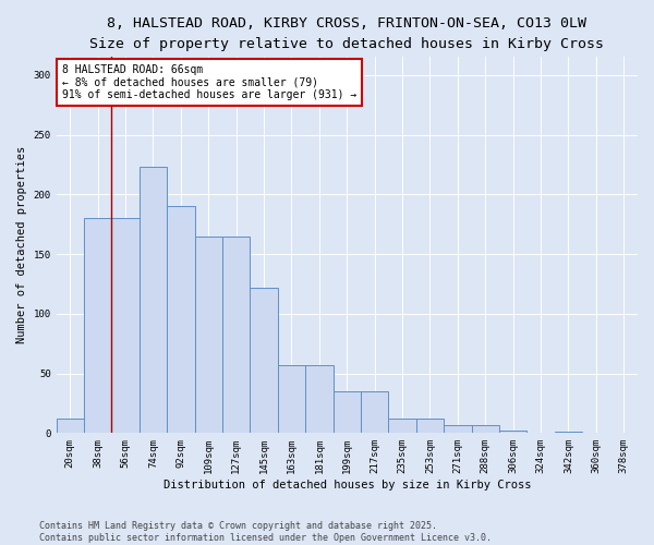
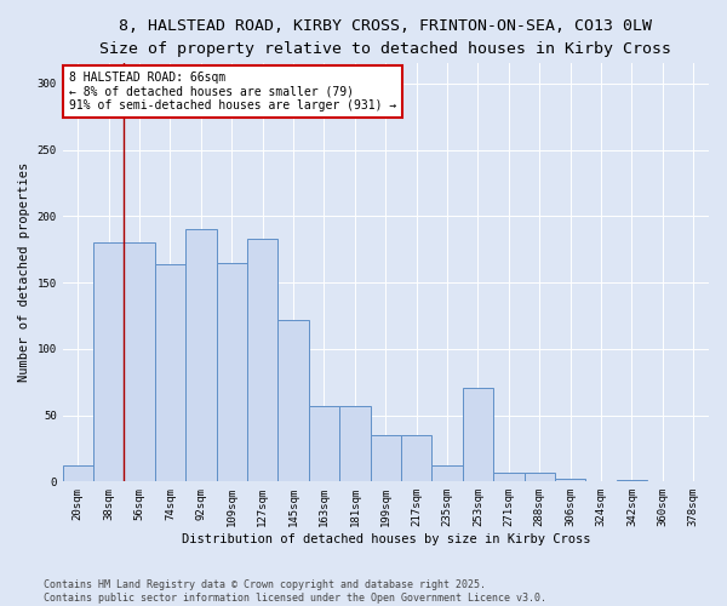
74sqm: 223 -> 164
127sqm: 165 -> 183
253sqm: 12 -> 71
